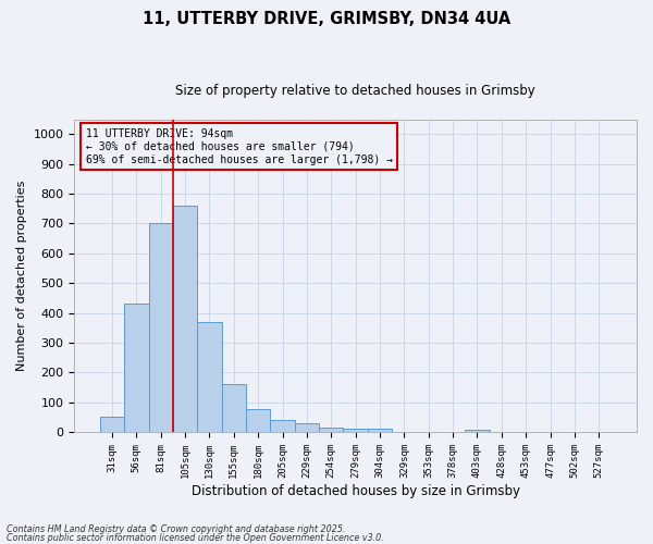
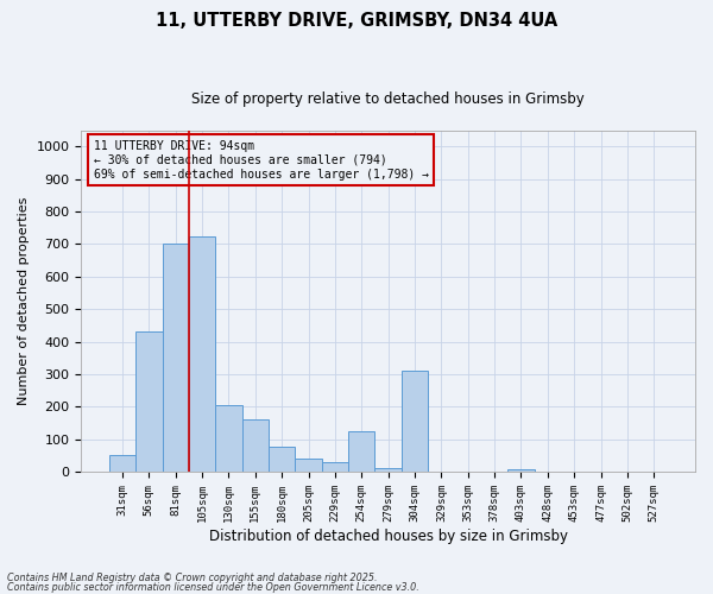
105sqm: 760 -> 725
130sqm: 370 -> 205
254sqm: 15 -> 125
304sqm: 10 -> 310
